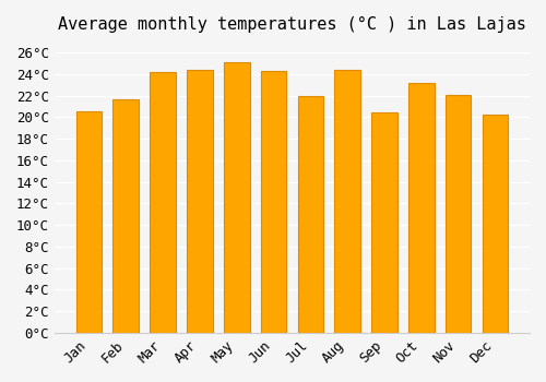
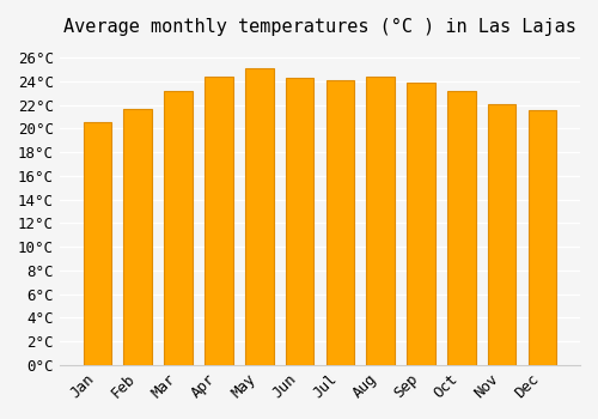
Mar: 24.2°C -> 23.2°C
Jul: 22.0°C -> 24.1°C
Sep: 20.4°C -> 23.9°C
Dec: 20.2°C -> 21.6°C
